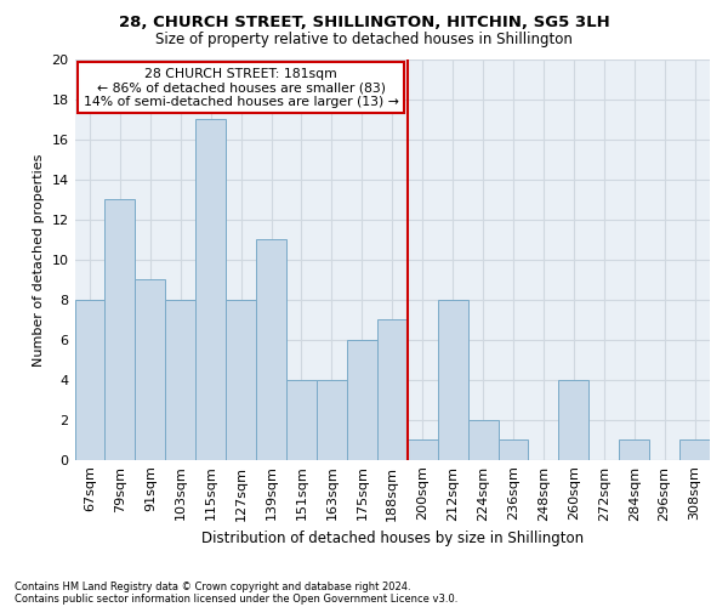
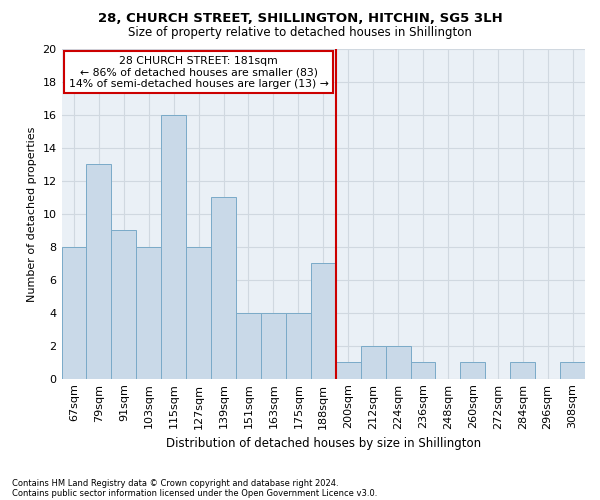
115sqm: 17 -> 16
175sqm: 6 -> 4
212sqm: 8 -> 2
260sqm: 4 -> 1
